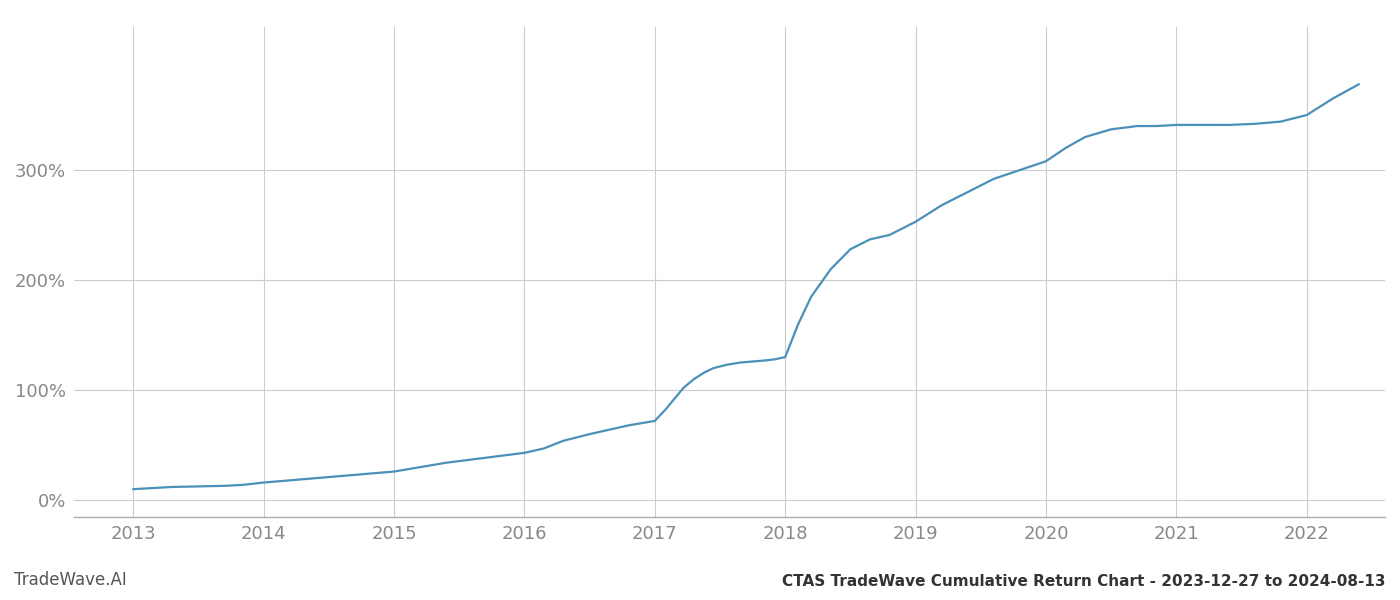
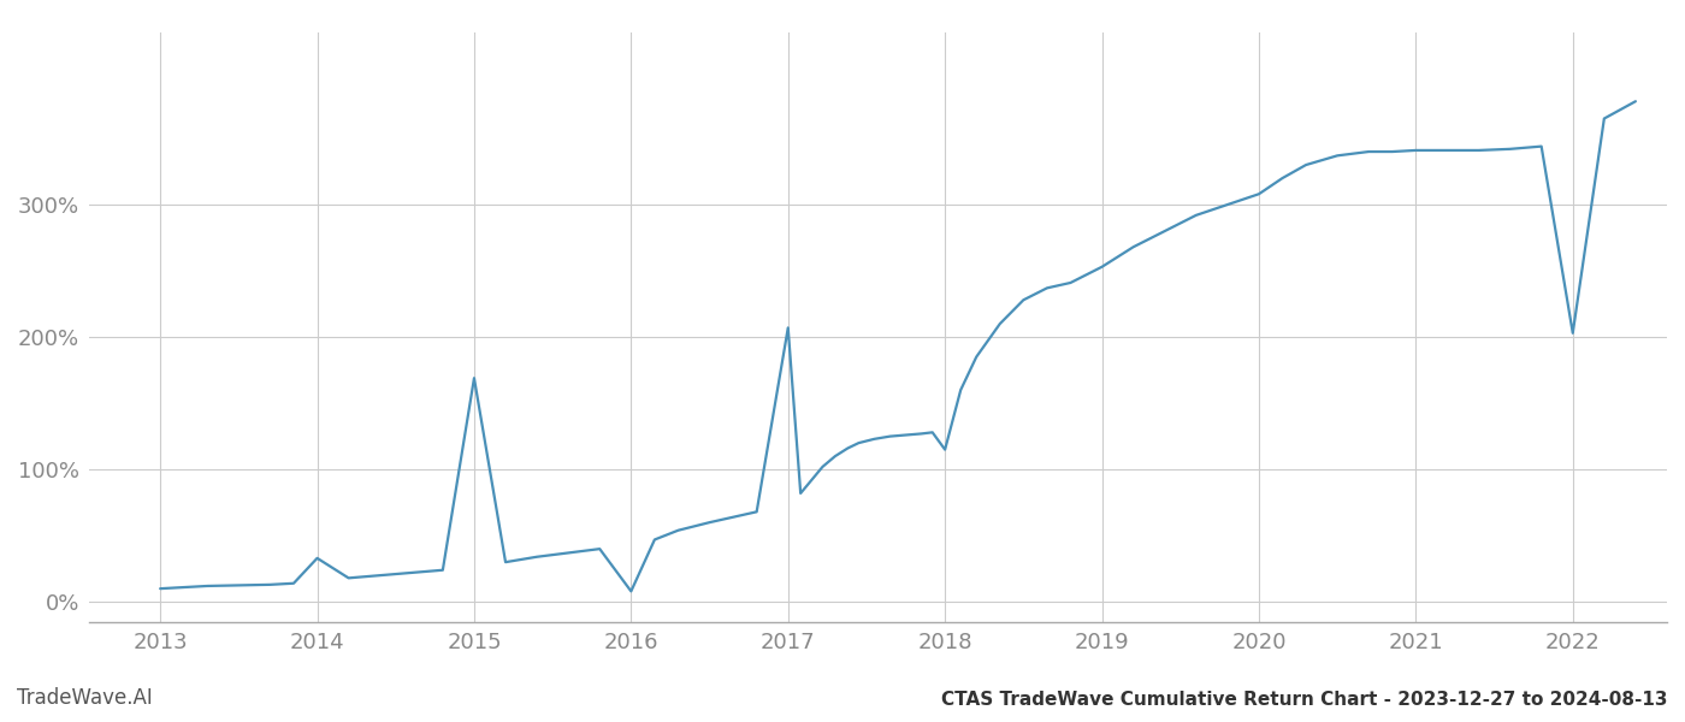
2014: 16% -> 33%
2015: 26% -> 169%
2016: 43% -> 8%
2017: 72% -> 207%
2018: 130% -> 115%
2022: 350% -> 203%
